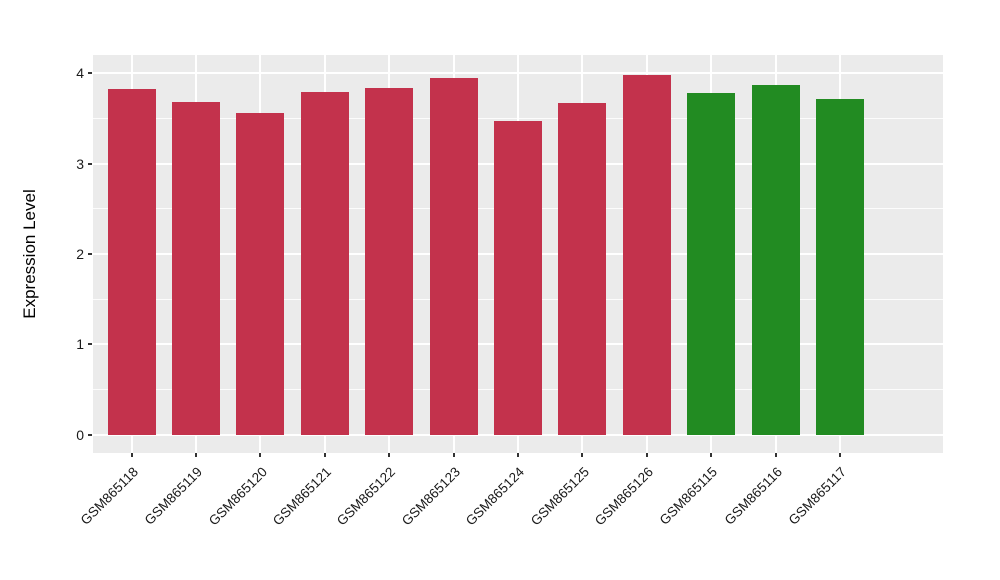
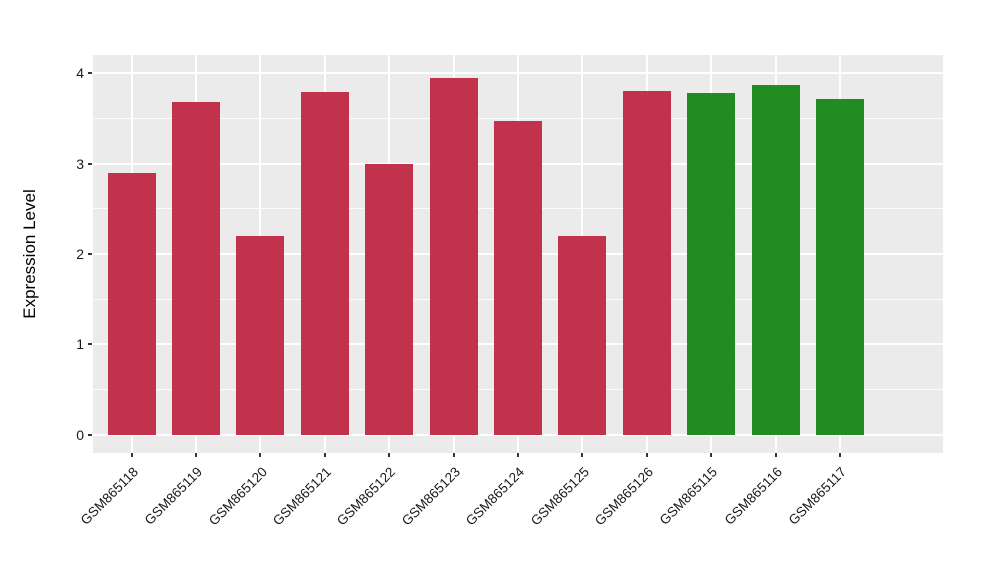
GSM865118: 3.8 -> 2.9
GSM865120: 3.6 -> 2.2
GSM865122: 3.8 -> 3.0
GSM865125: 3.7 -> 2.2
GSM865126: 4.0 -> 3.8
